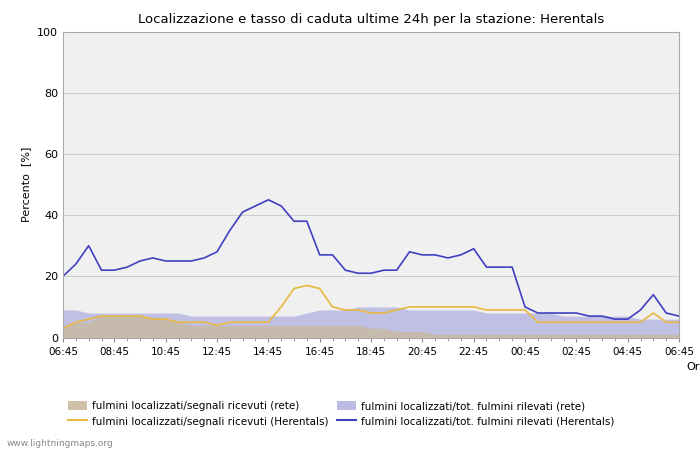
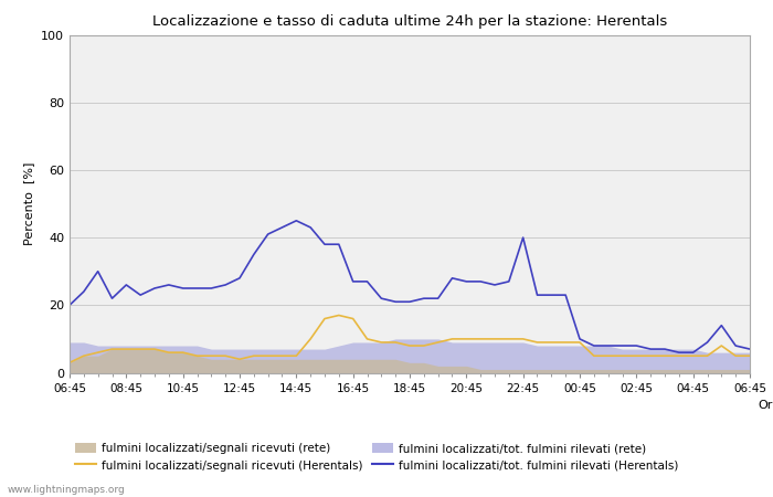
fulmini localizzati/tot. fulmini rilevati (Herentals)/08:45: 22 -> 26
fulmini localizzati/tot. fulmini rilevati (Herentals)/22:45: 29 -> 40
